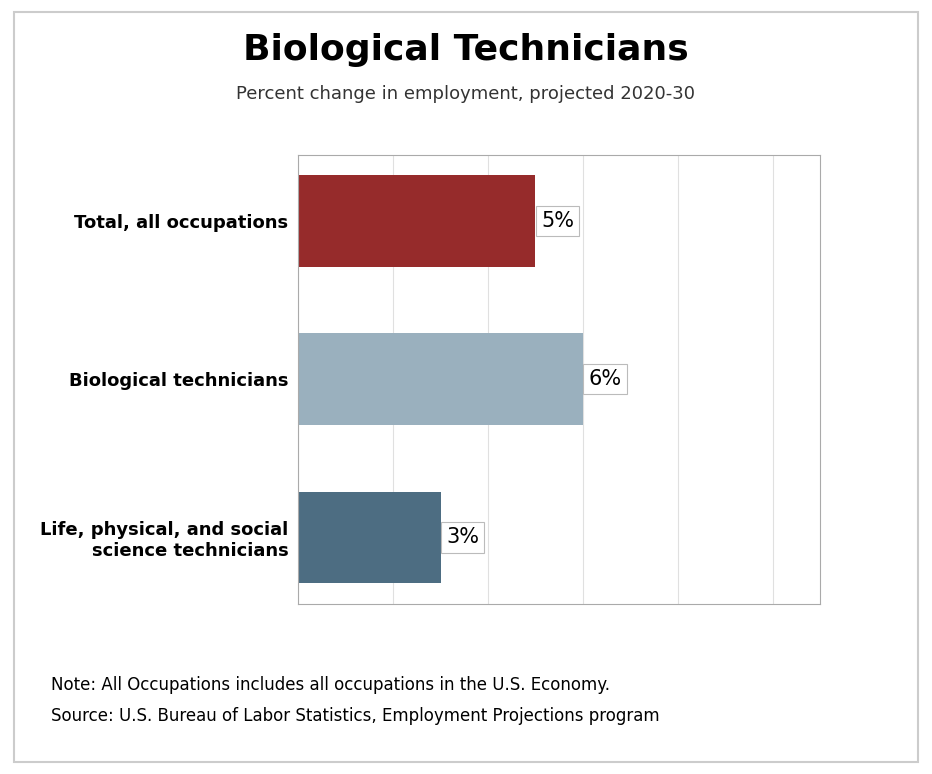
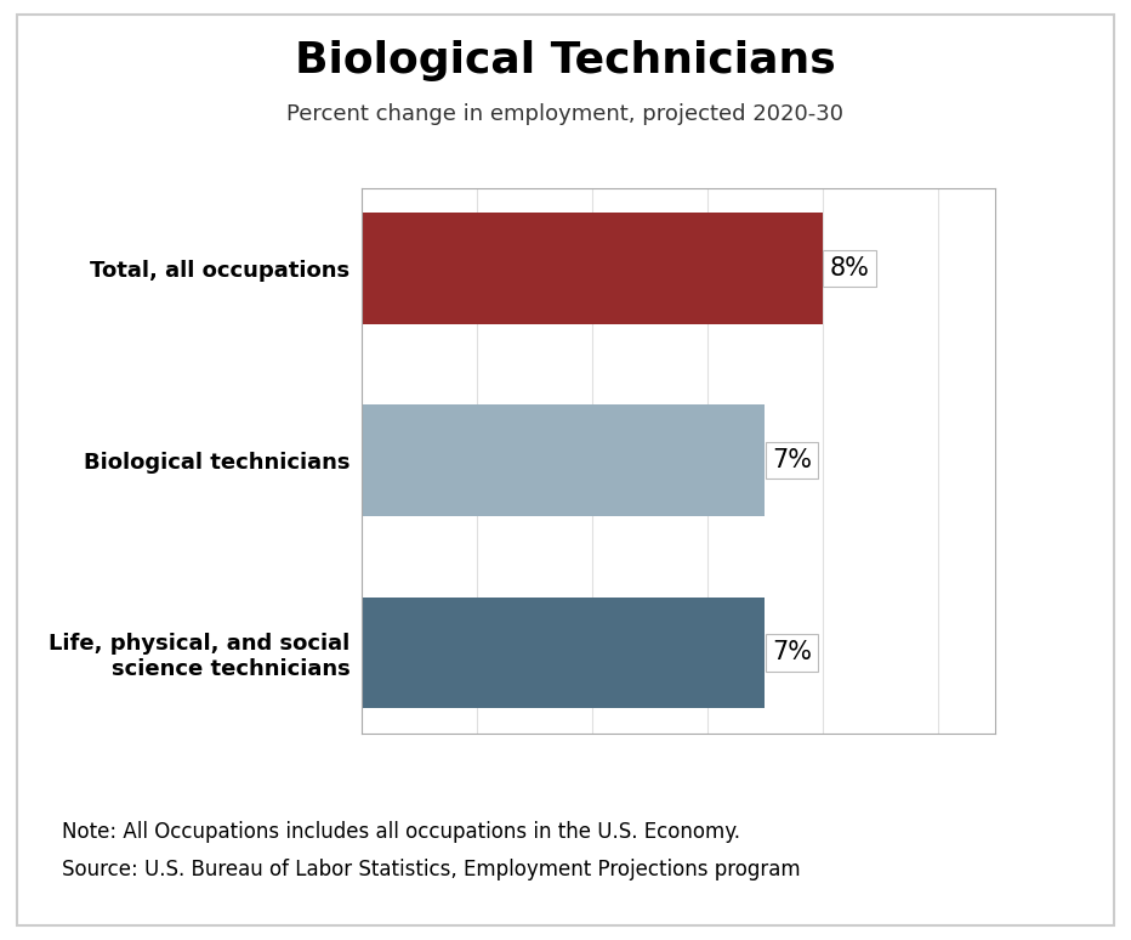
Total, all occupations: 5% -> 8%
Biological technicians: 6% -> 7%
Life, physical, and social science technicians: 3% -> 7%
